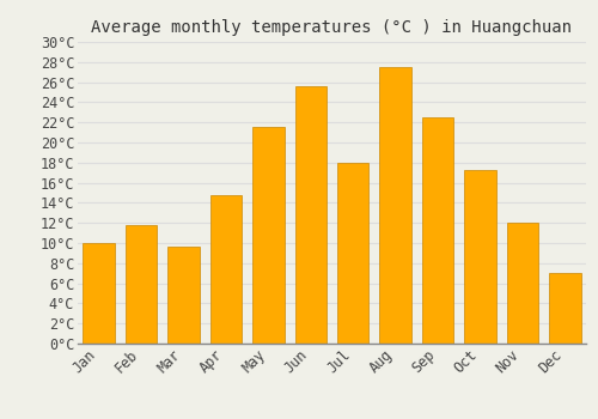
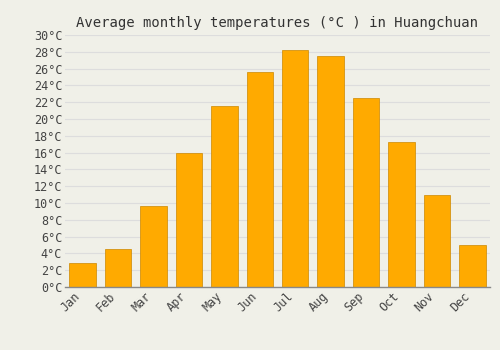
Jan: 10.0°C -> 2.8°C
Feb: 11.8°C -> 4.5°C
Apr: 14.8°C -> 16.0°C
Jul: 18.0°C -> 28.2°C
Nov: 12.0°C -> 11.0°C
Dec: 7.0°C -> 5.0°C
